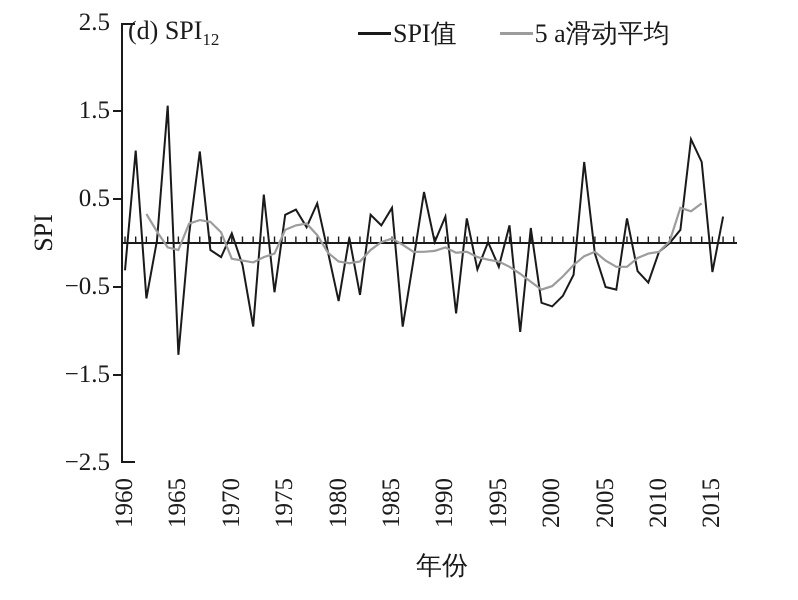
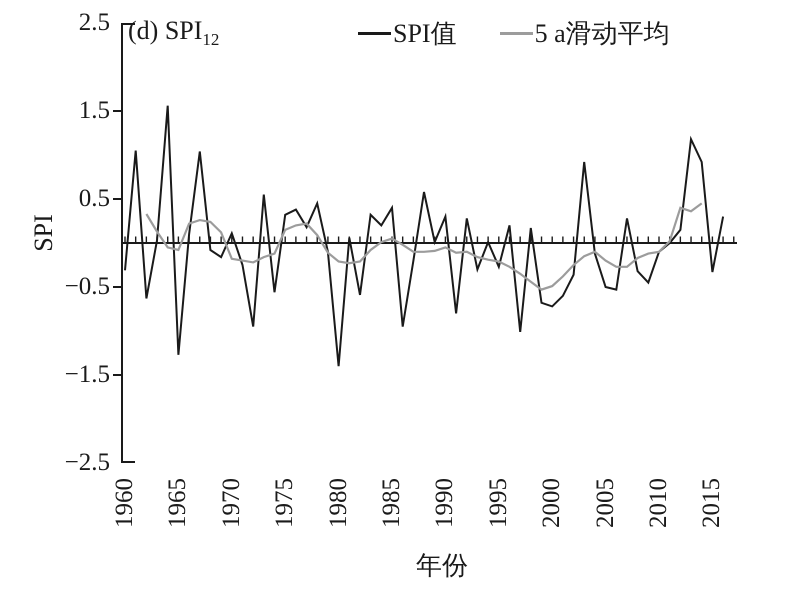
SPI值/1980: -0.7 -> -1.4
